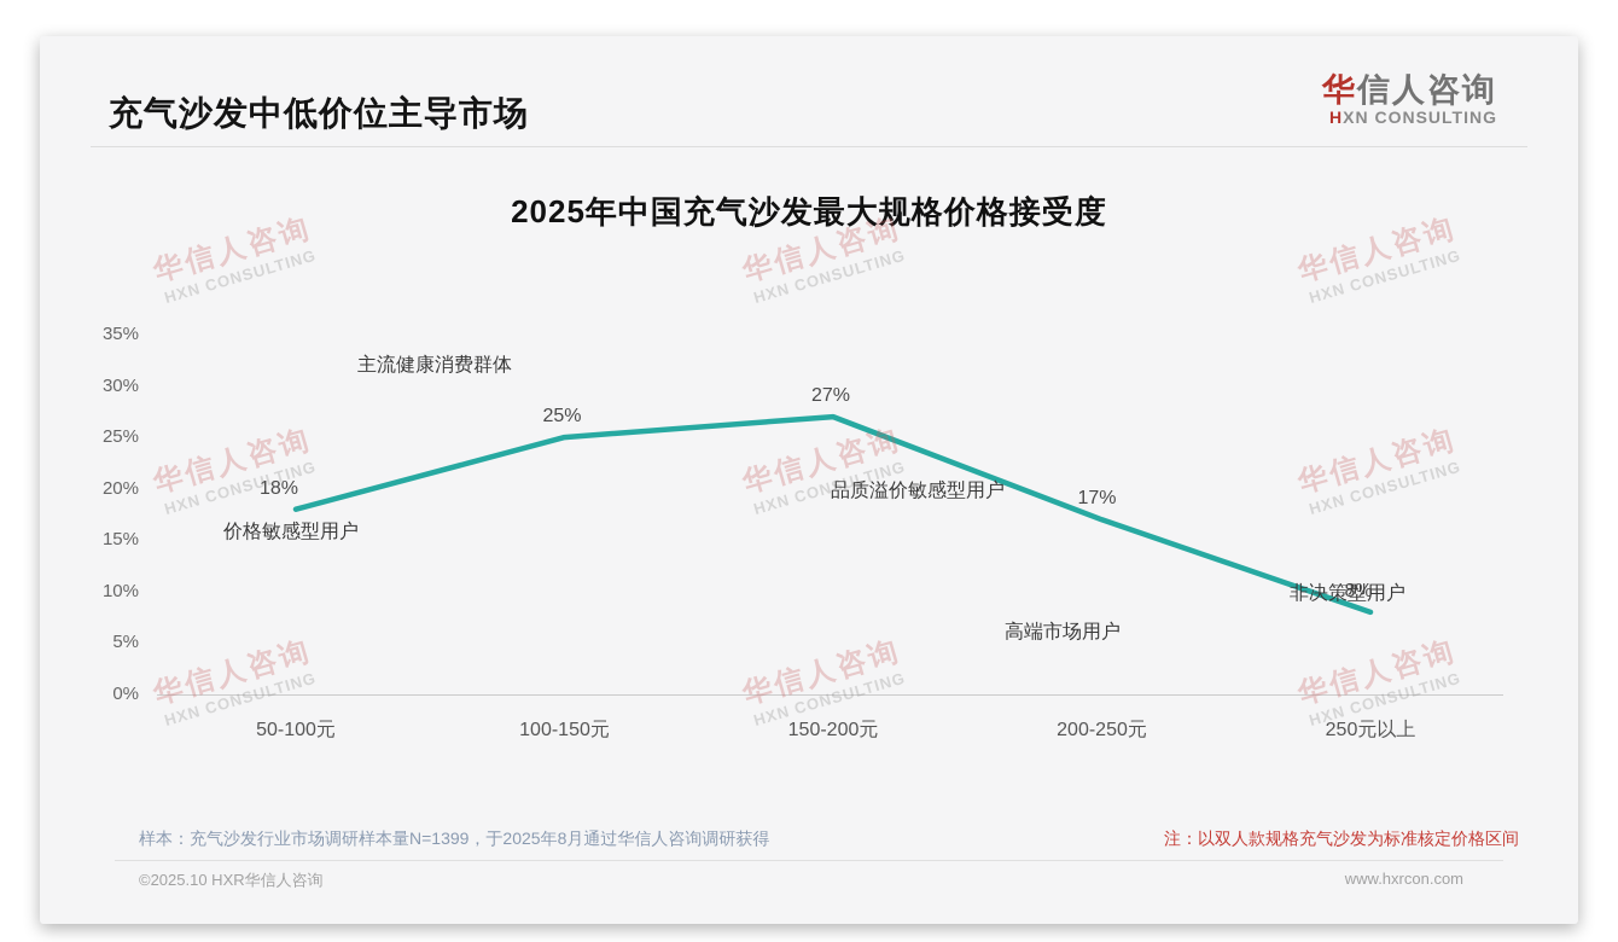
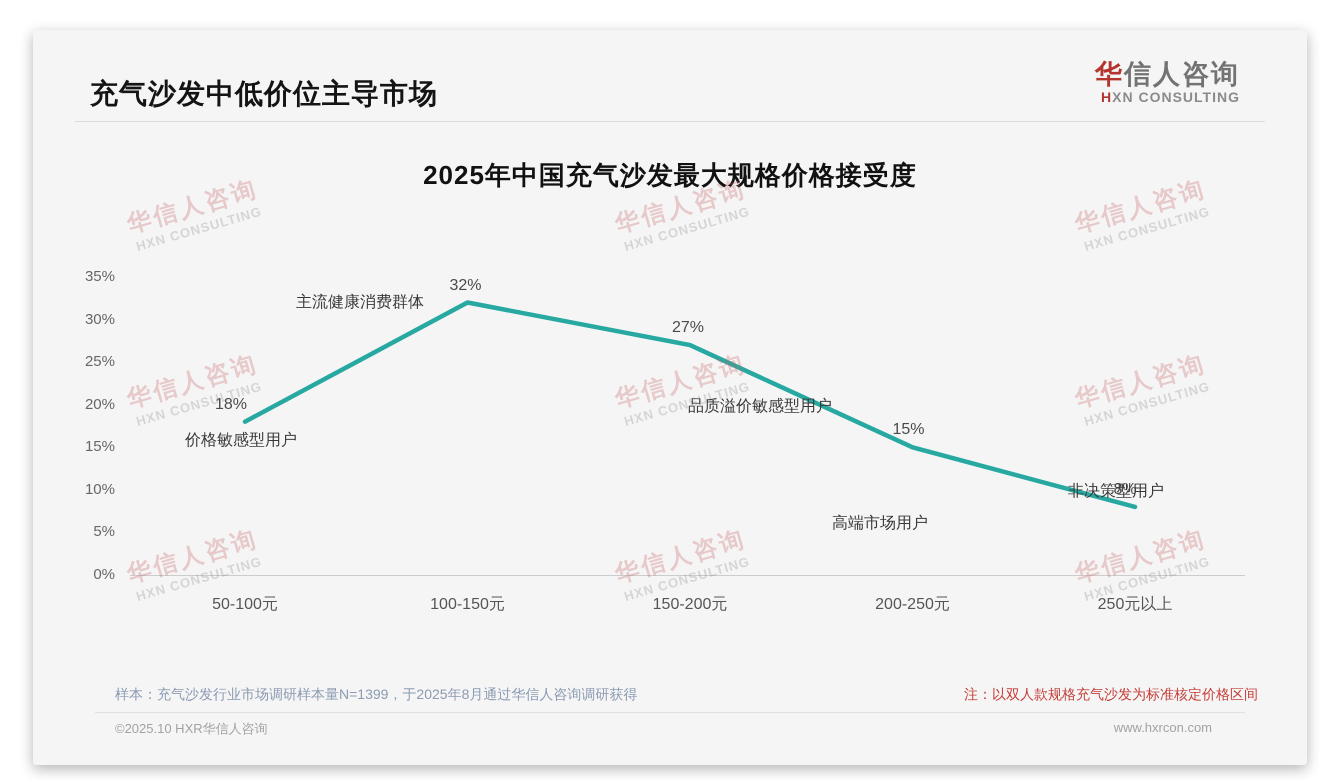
100-150元: 25% -> 32%
200-250元: 17% -> 15%
